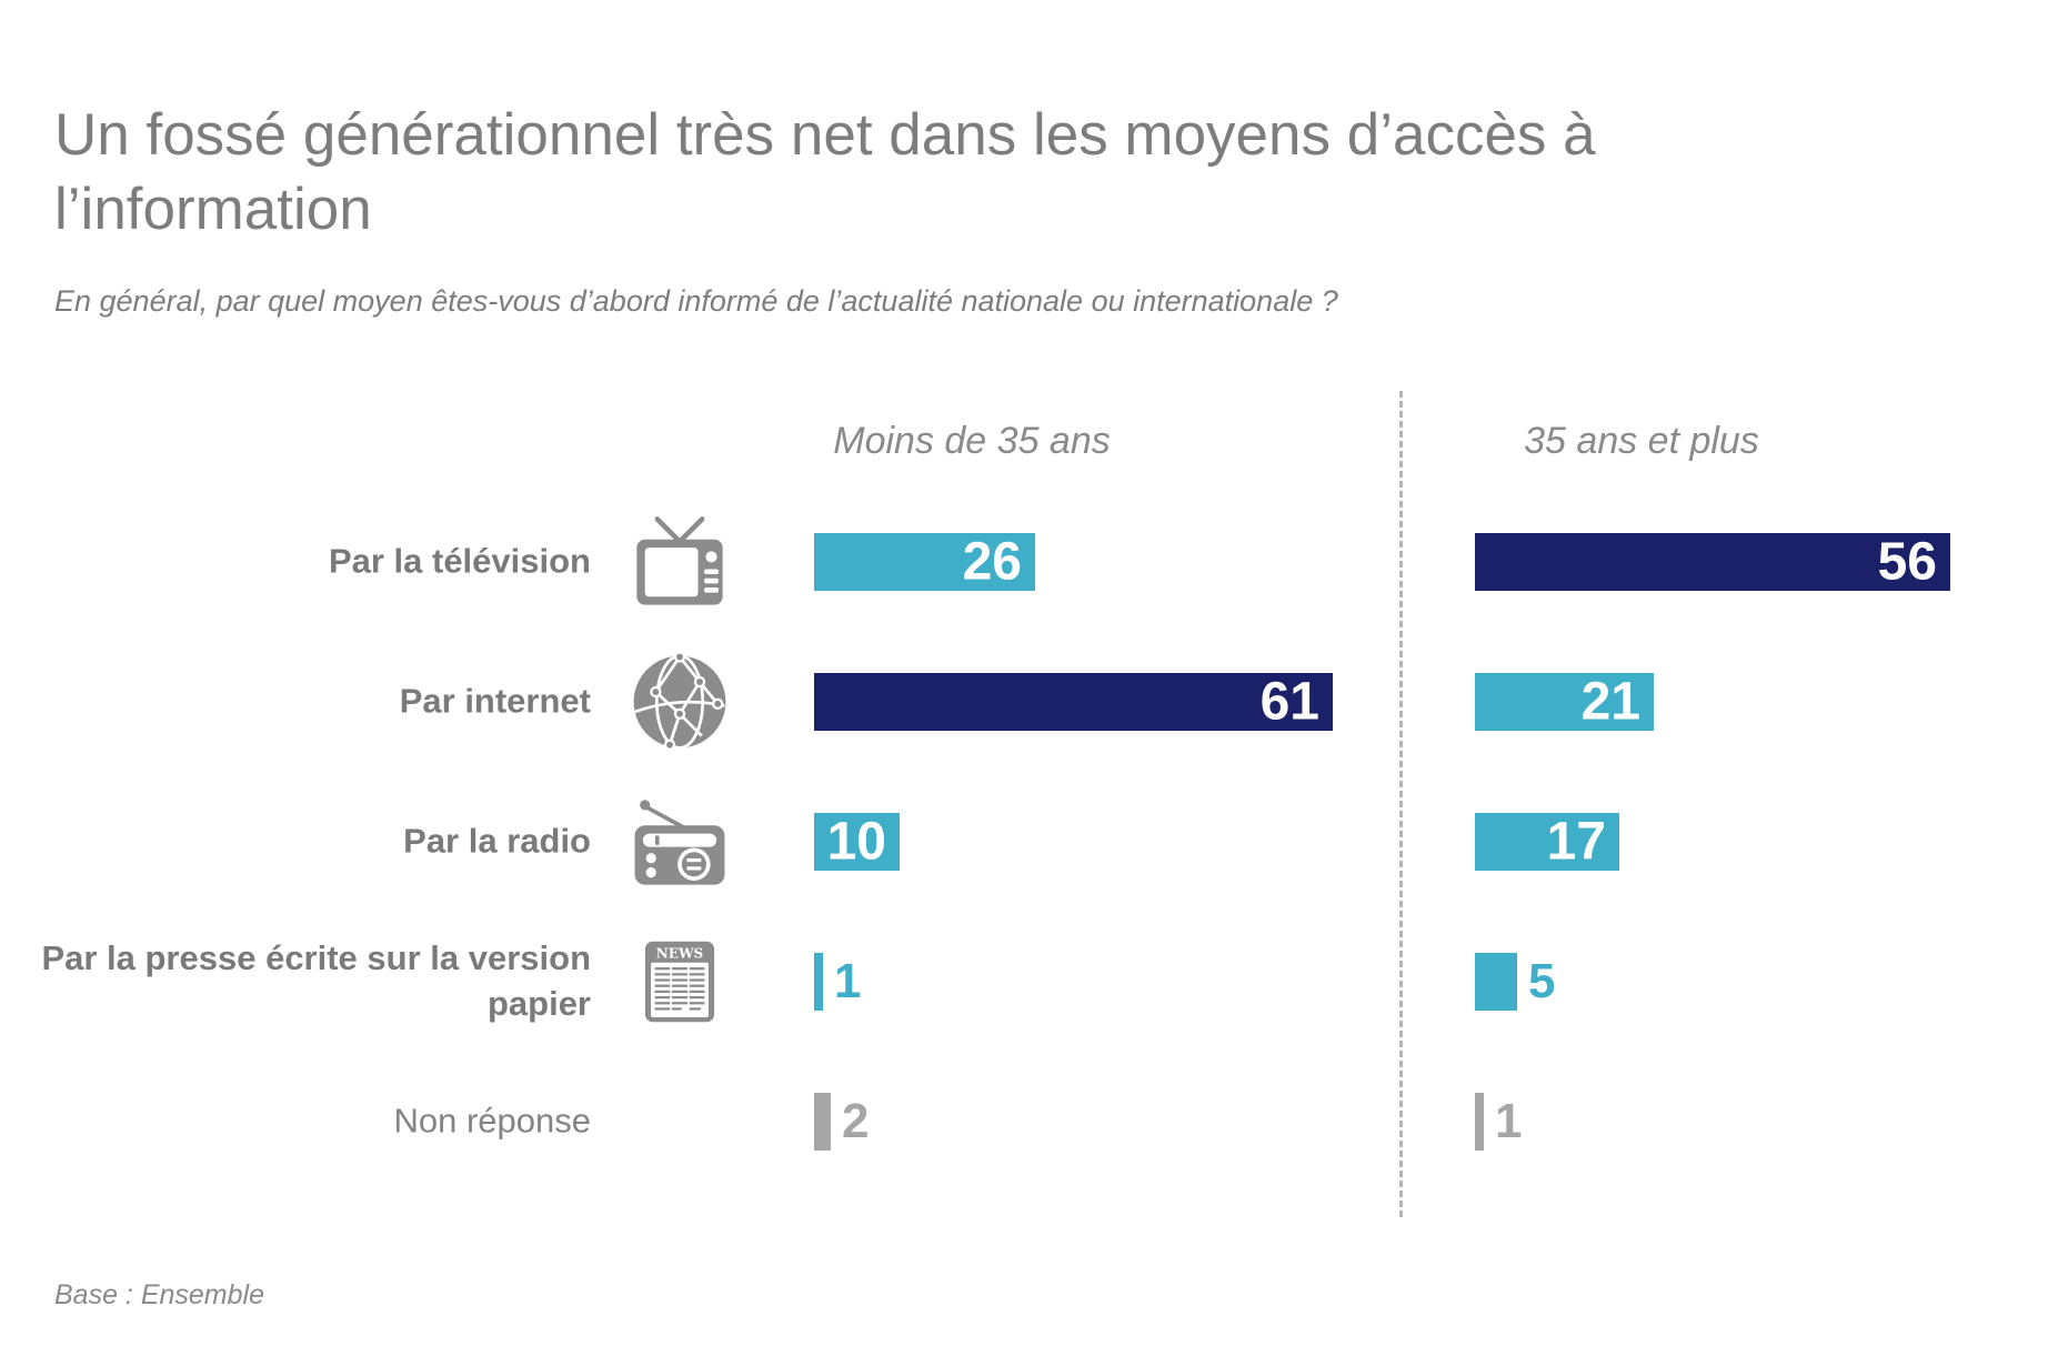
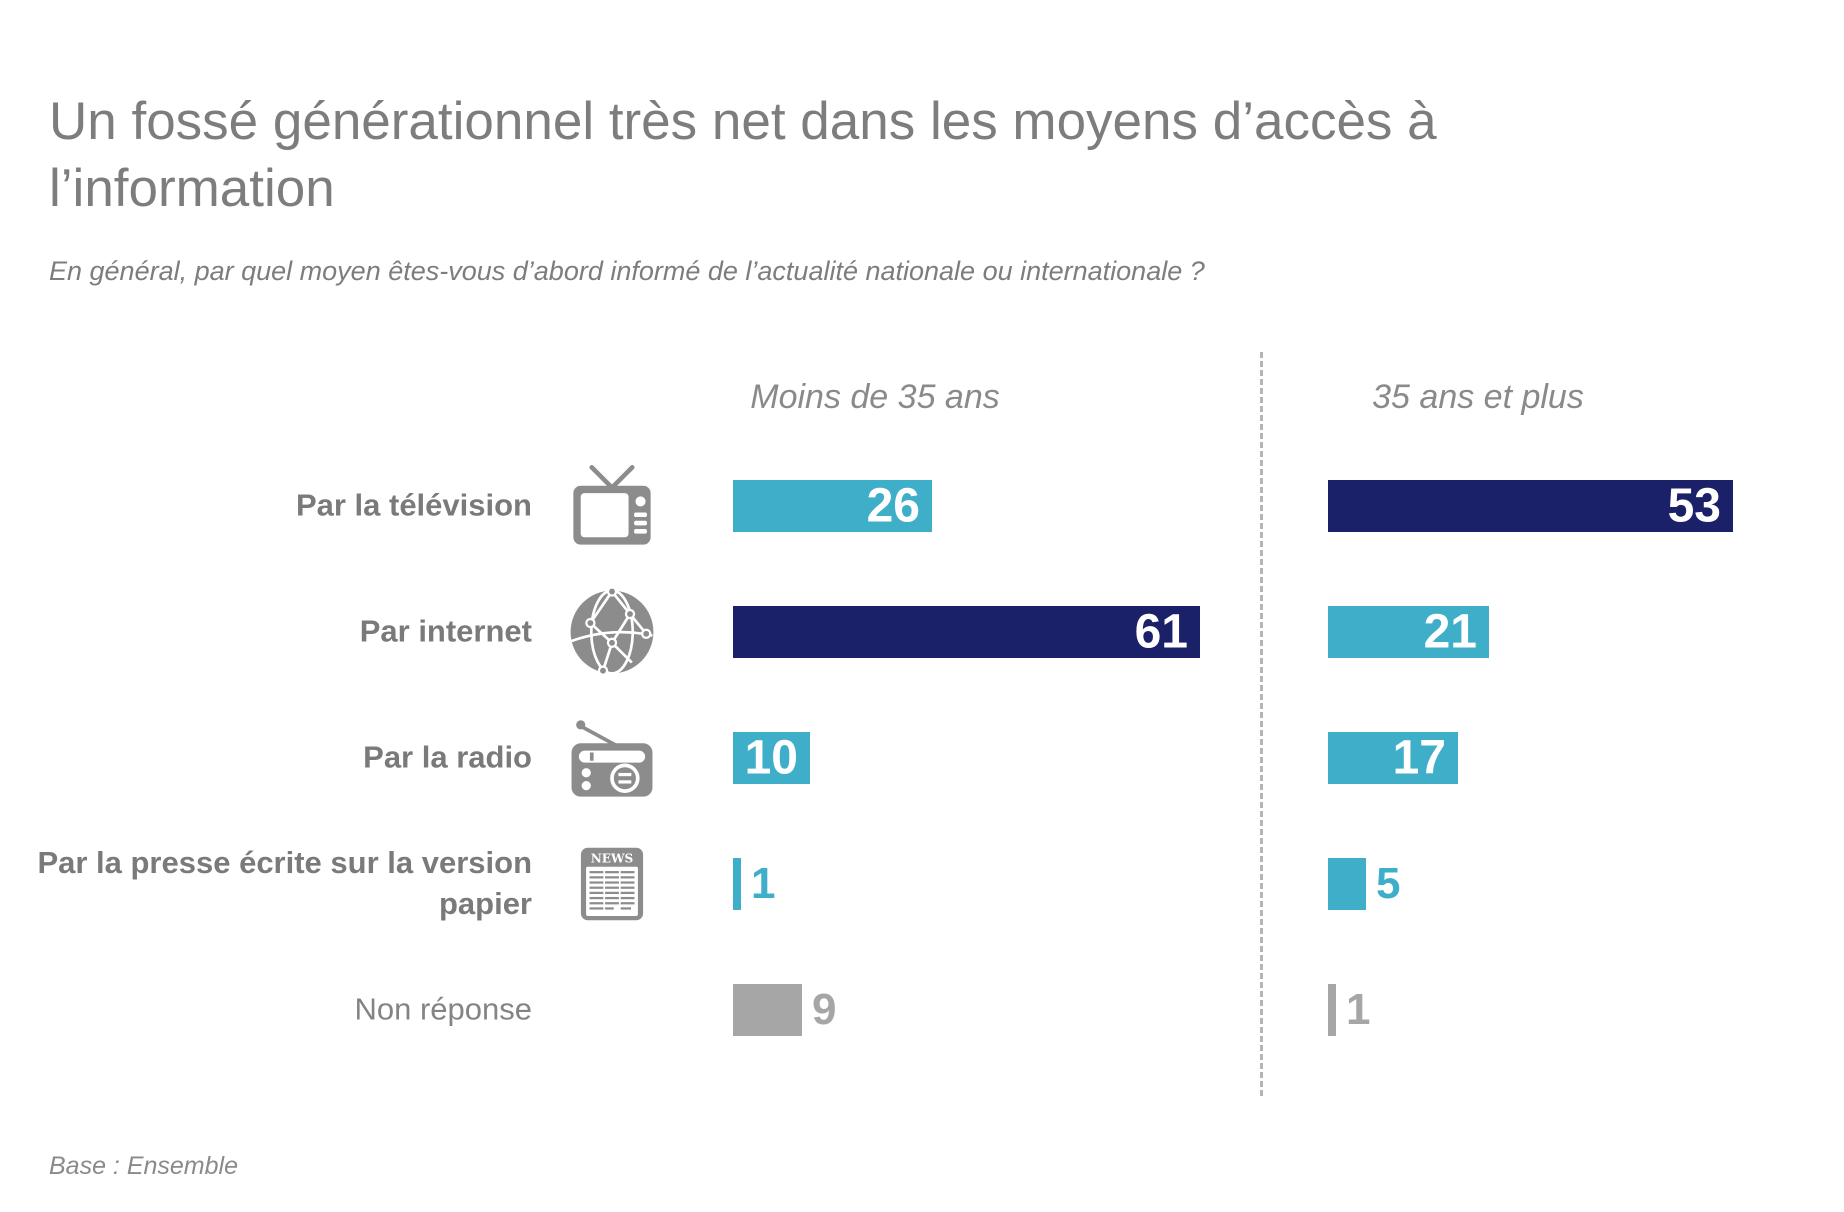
35 ans et plus/Par la télévision: 56 -> 53
Moins de 35 ans/Non réponse: 2 -> 9
